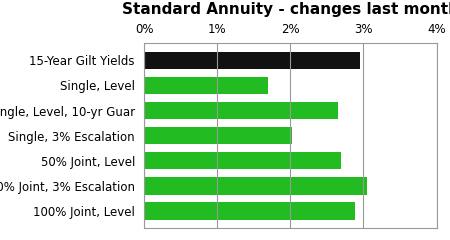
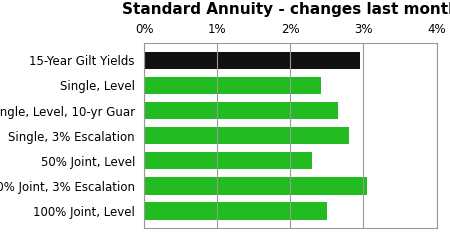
Single, Level: 1.70% -> 2.42%
Single, 3% Escalation: 2.02% -> 2.80%
50% Joint, Level: 2.70% -> 2.30%
100% Joint, Level: 2.88% -> 2.50%
